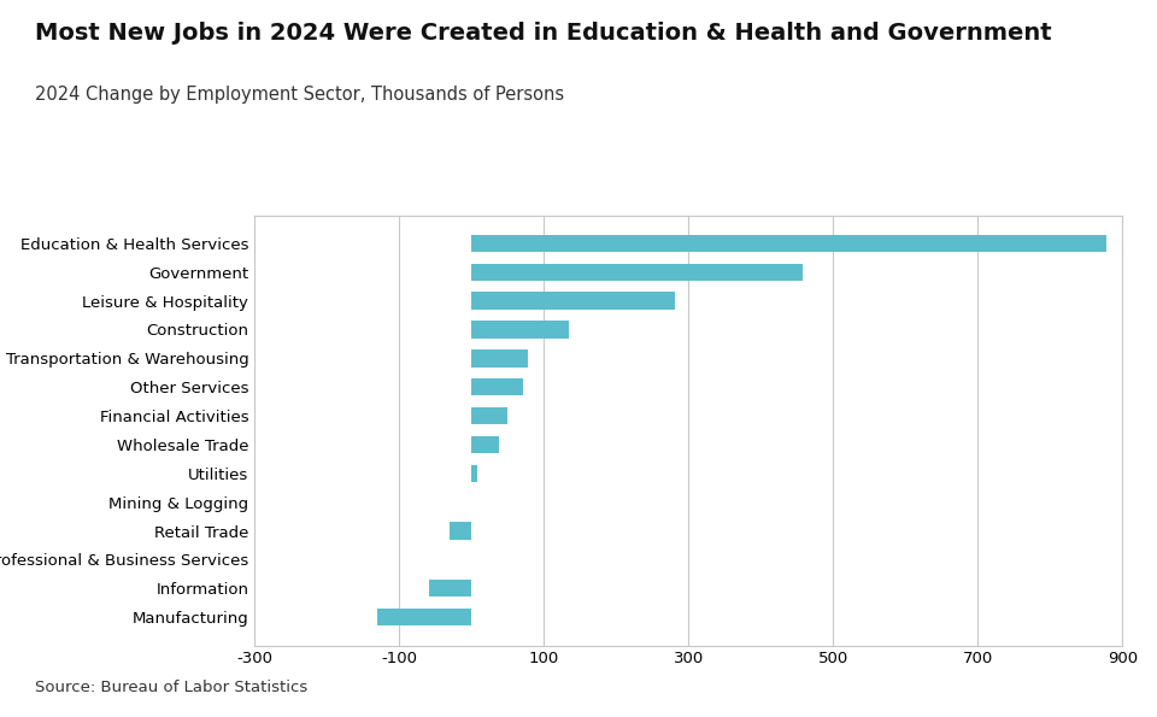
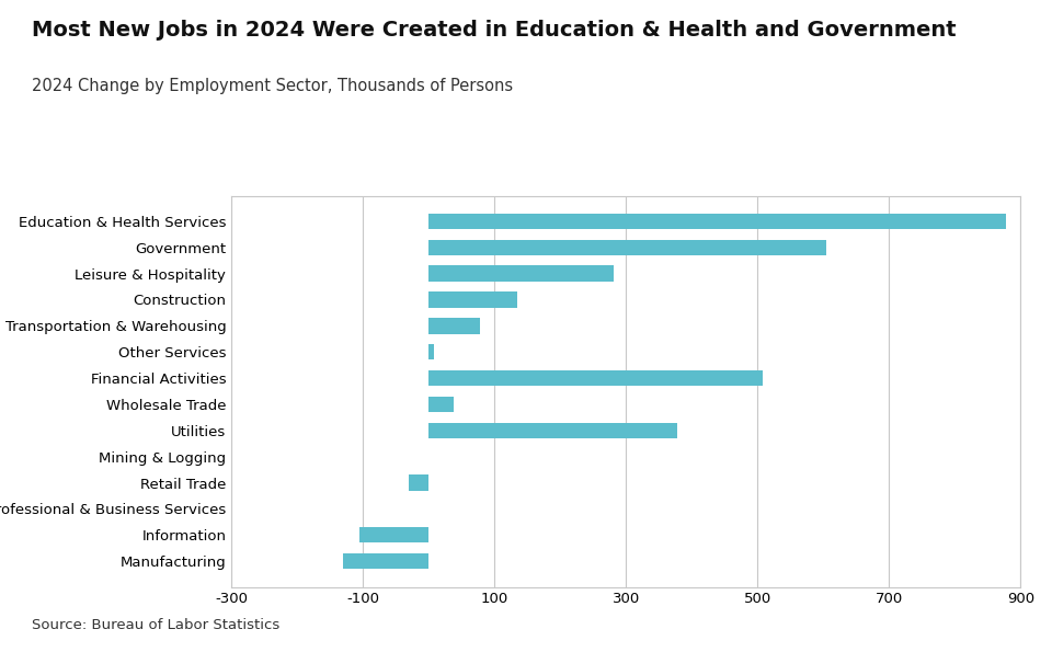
Government: 458 -> 604
Other Services: 72 -> 8
Financial Activities: 50 -> 508
Utilities: 8 -> 378
Information: -58 -> -106
